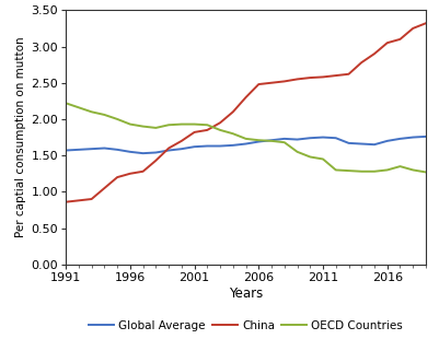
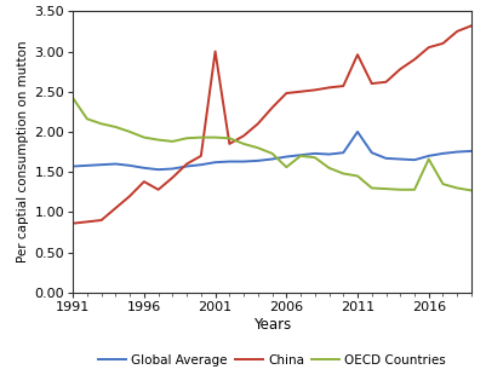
OECD Countries/1991: 2.22 -> 2.42
China/1996: 1.25 -> 1.38
China/2001: 1.82 -> 3.00
OECD Countries/2006: 1.71 -> 1.56
Global Average/2011: 1.75 -> 2.00
China/2011: 2.58 -> 2.96
OECD Countries/2016: 1.30 -> 1.66
